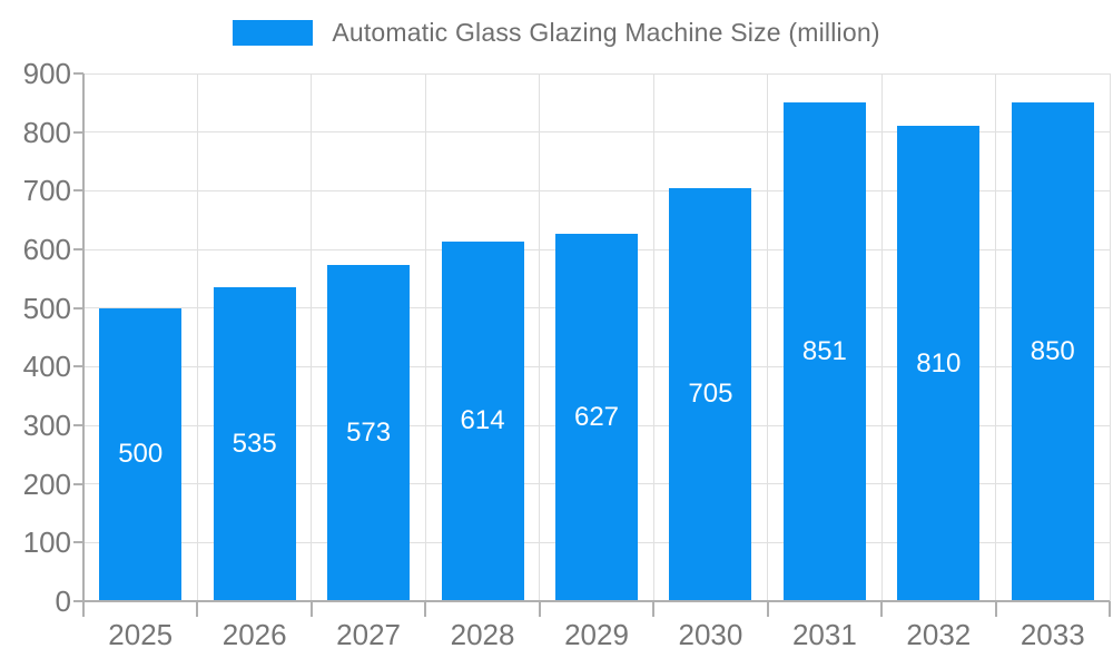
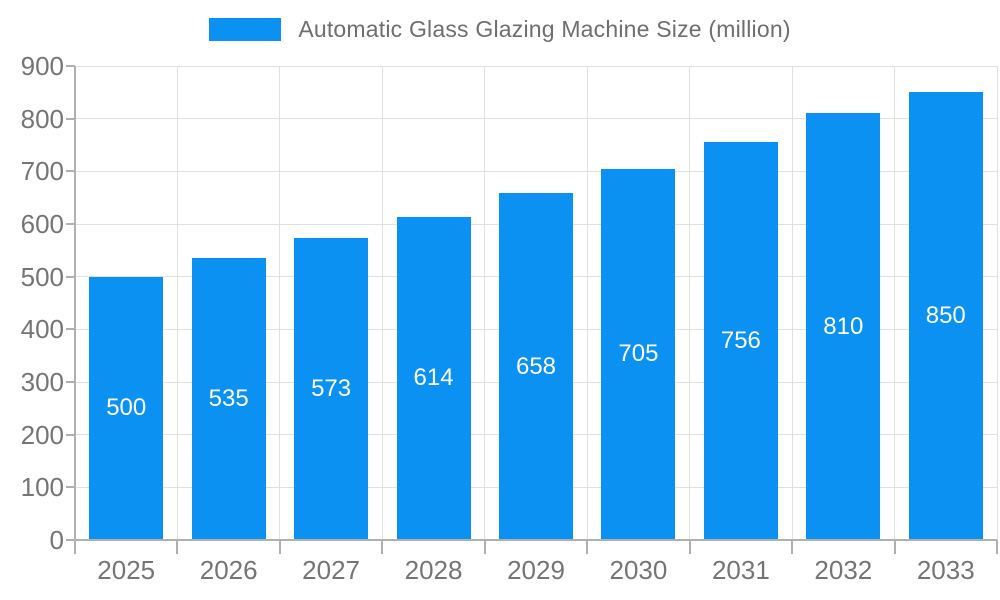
2029: 627 -> 658
2031: 851 -> 756
